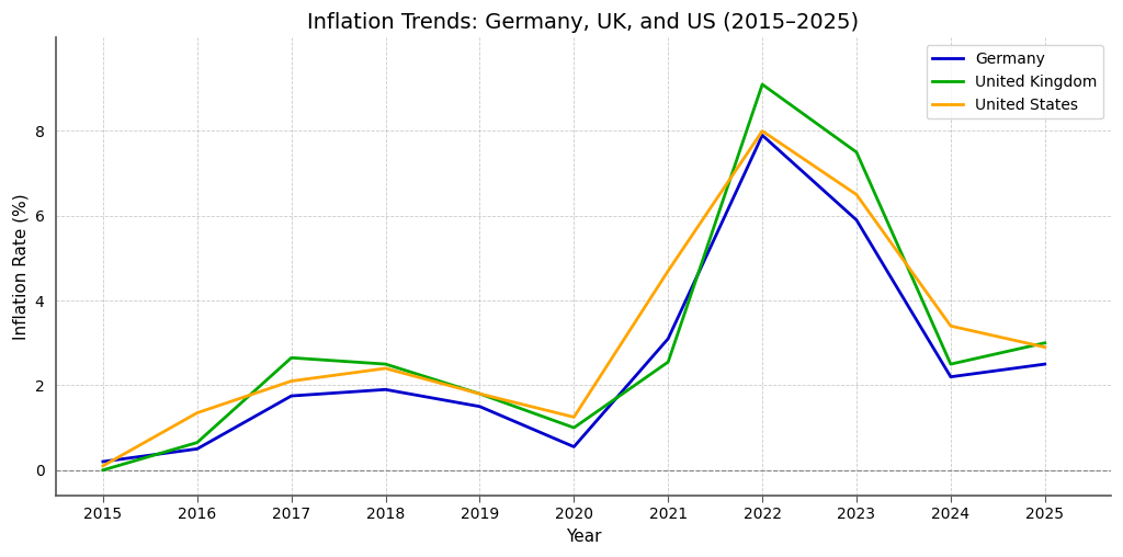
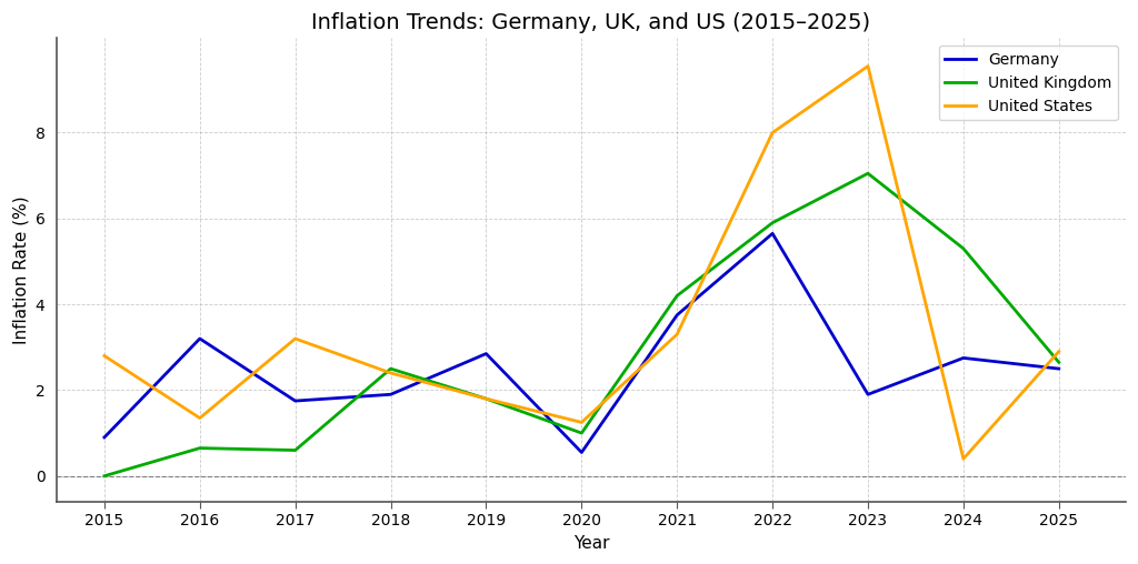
Germany/2015: 0.20 -> 0.90
United States/2015: 0.10 -> 2.80
Germany/2016: 0.50 -> 3.20
United Kingdom/2017: 2.65 -> 0.60
United States/2017: 2.10 -> 3.20
Germany/2019: 1.50 -> 2.85
Germany/2021: 3.10 -> 3.75
United Kingdom/2021: 2.55 -> 4.20
United States/2021: 4.70 -> 3.30
Germany/2022: 7.90 -> 5.65
United Kingdom/2022: 9.10 -> 5.90
Germany/2023: 5.90 -> 1.90
United Kingdom/2023: 7.50 -> 7.05
United States/2023: 6.50 -> 9.55
Germany/2024: 2.20 -> 2.75
United Kingdom/2024: 2.50 -> 5.30
United States/2024: 3.40 -> 0.40
United Kingdom/2025: 3.00 -> 2.65
